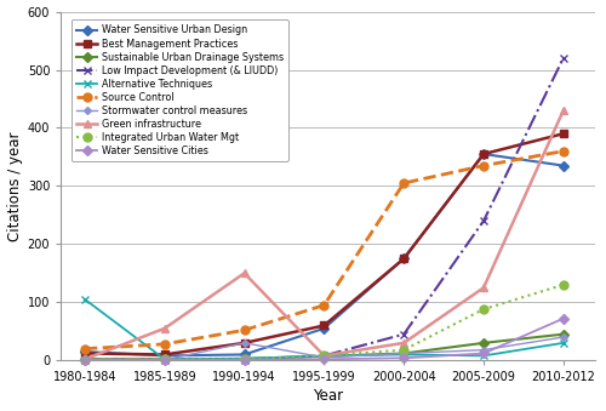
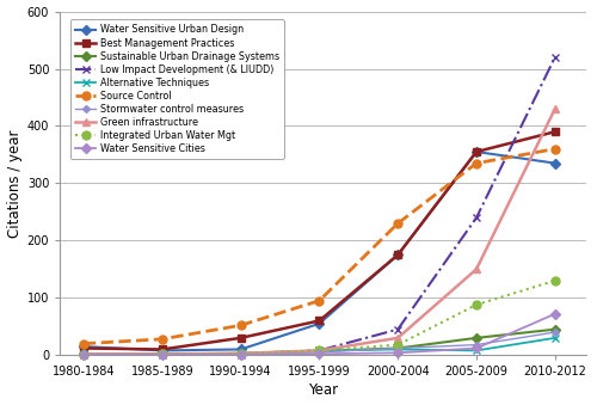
Alternative Techniques/1980-1984: 105 -> 2
Green infrastructure/1985-1989: 55 -> 2
Stormwater control measures/1990-1994: 30 -> 2
Green infrastructure/1990-1994: 150 -> 3
Source Control/2000-2004: 305 -> 230
Green infrastructure/2005-2009: 125 -> 150
